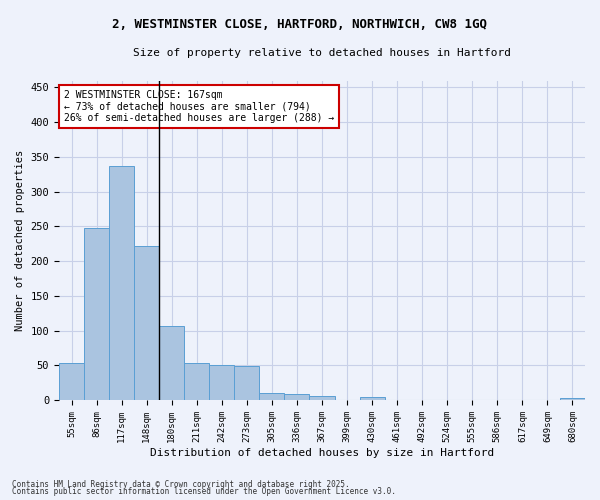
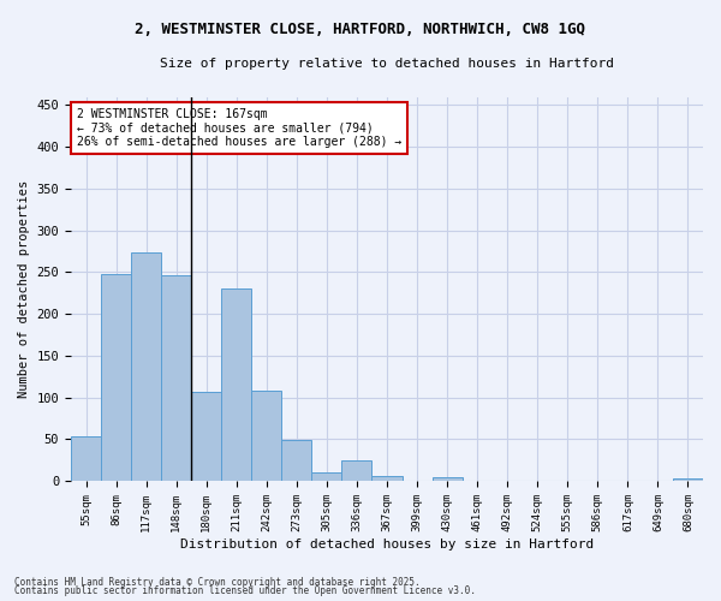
117sqm: 337 -> 274
148sqm: 222 -> 246
211sqm: 53 -> 230
242sqm: 50 -> 108
336sqm: 8 -> 24
